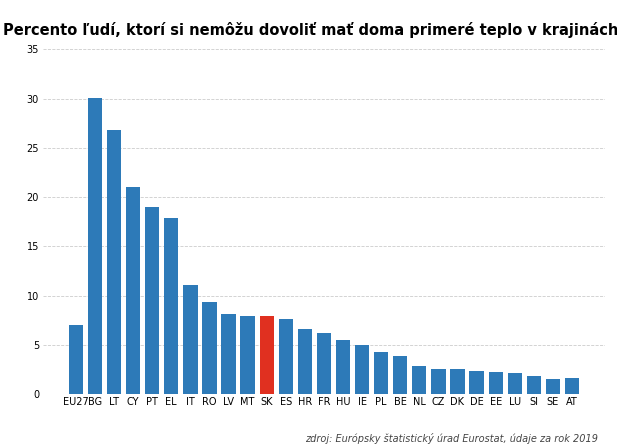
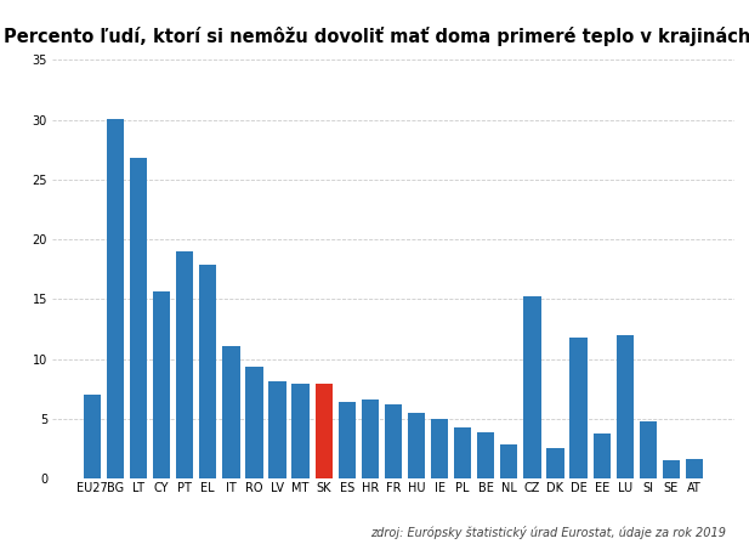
CY: 21.0 -> 15.6
ES: 7.6 -> 6.4
CZ: 2.6 -> 15.2
DE: 2.4 -> 11.8
EE: 2.3 -> 3.8
LU: 2.2 -> 12.0
SI: 1.8 -> 4.8
